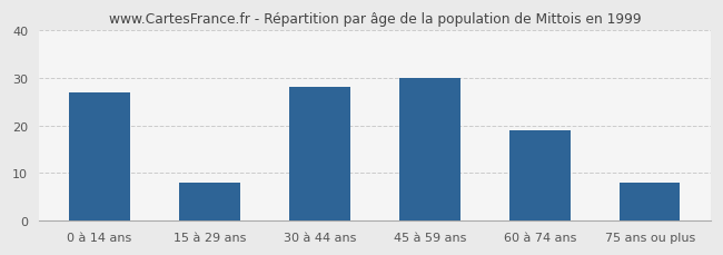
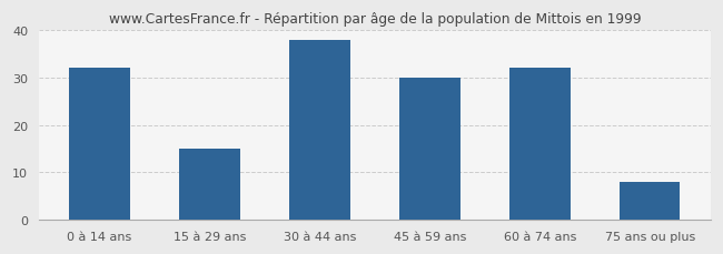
0 à 14 ans: 27 -> 32
15 à 29 ans: 8 -> 15
30 à 44 ans: 28 -> 38
60 à 74 ans: 19 -> 32
